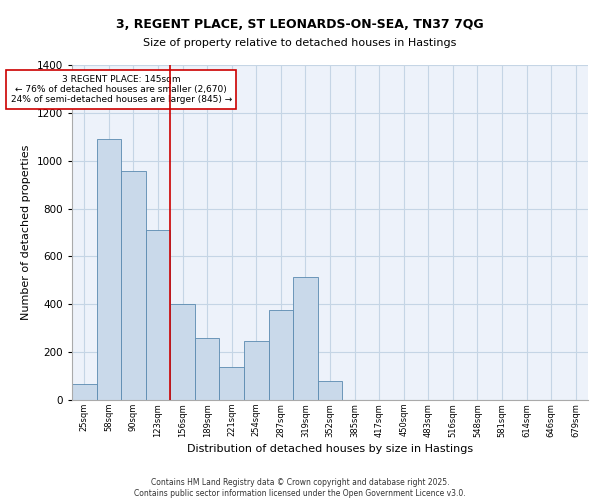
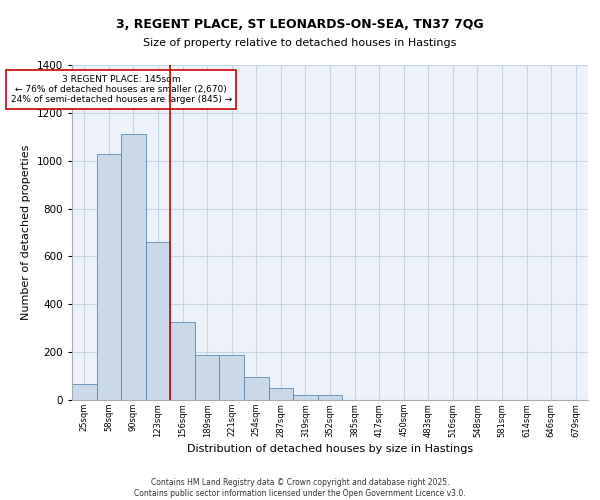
58sqm: 1090 -> 1030
90sqm: 955 -> 1110
123sqm: 710 -> 660
156sqm: 400 -> 325
189sqm: 260 -> 190
221sqm: 140 -> 190
254sqm: 245 -> 95
287sqm: 375 -> 50
319sqm: 515 -> 20
352sqm: 80 -> 20
